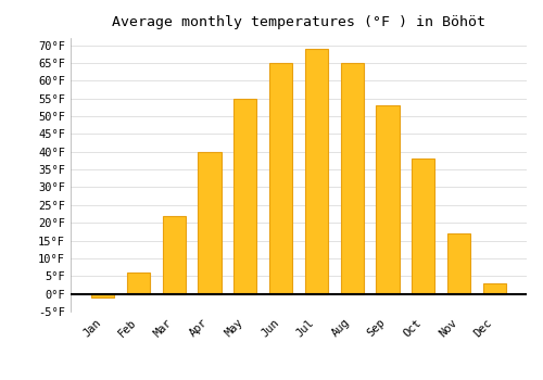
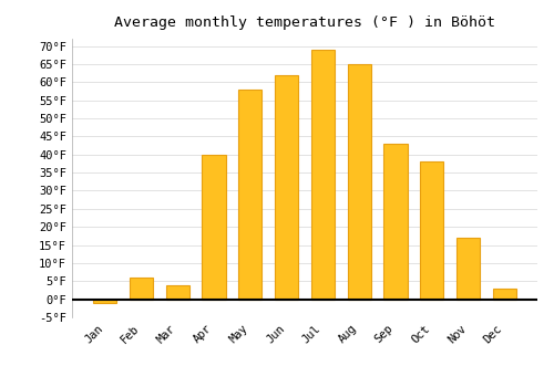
Mar: 22°F -> 4°F
May: 55°F -> 58°F
Jun: 65°F -> 62°F
Sep: 53°F -> 43°F
